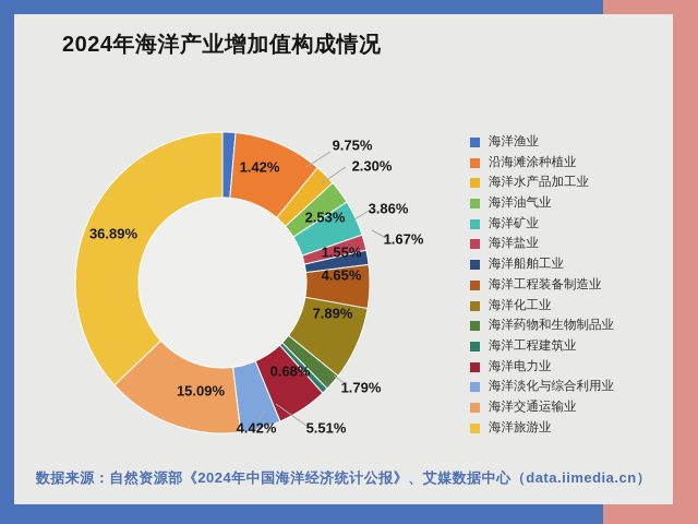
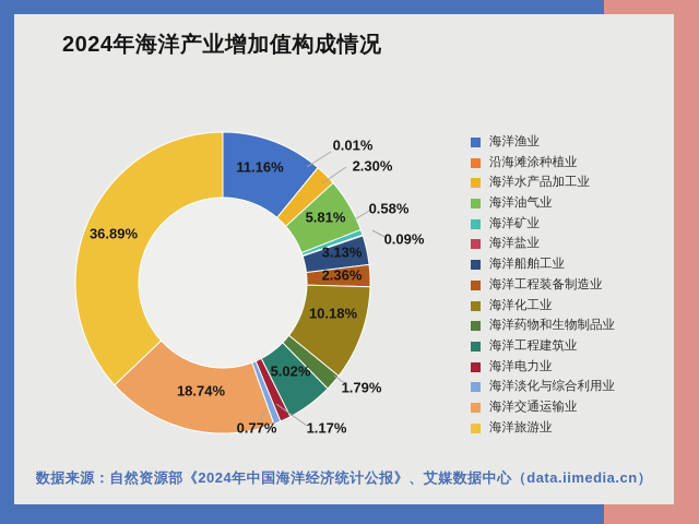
海洋渔业: 1.42% -> 11.16%
沿海滩涂种植业: 9.75% -> 0.01%
海洋油气业: 2.53% -> 5.81%
海洋矿业: 3.86% -> 0.58%
海洋盐业: 1.67% -> 0.09%
海洋船舶工业: 1.55% -> 3.13%
海洋工程装备制造业: 4.65% -> 2.36%
海洋化工业: 7.89% -> 10.18%
海洋工程建筑业: 0.68% -> 5.02%
海洋电力业: 5.51% -> 1.17%
海洋淡化与综合利用业: 4.42% -> 0.77%
海洋交通运输业: 15.09% -> 18.74%
